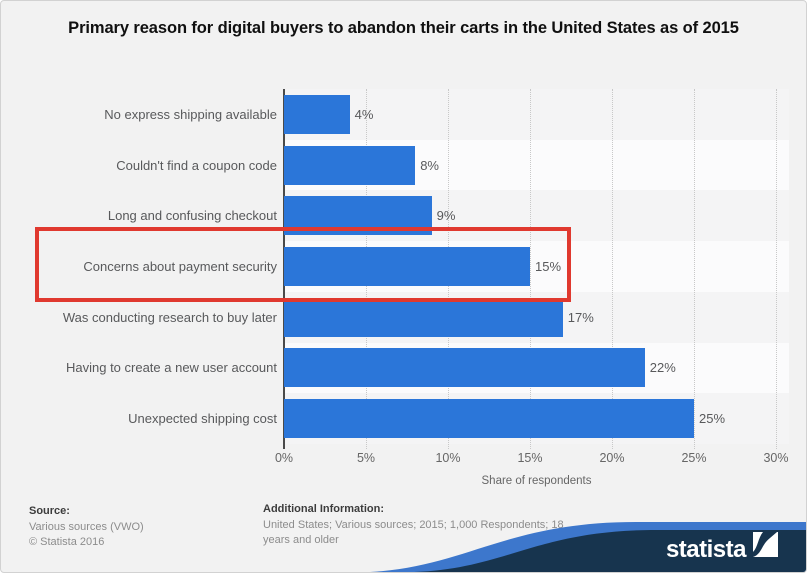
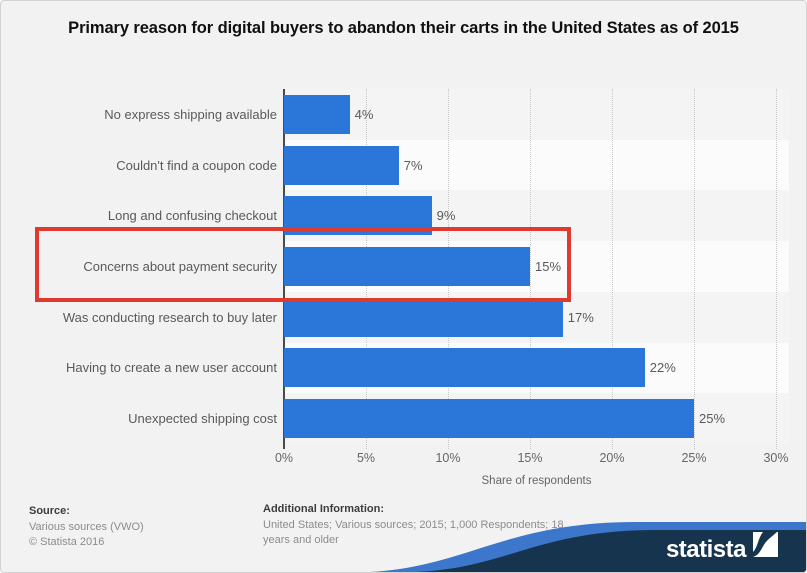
Couldn't find a coupon code: 8% -> 7%
